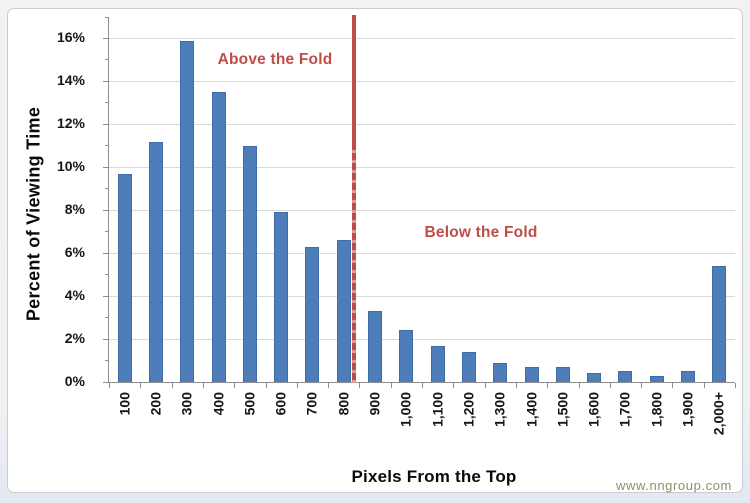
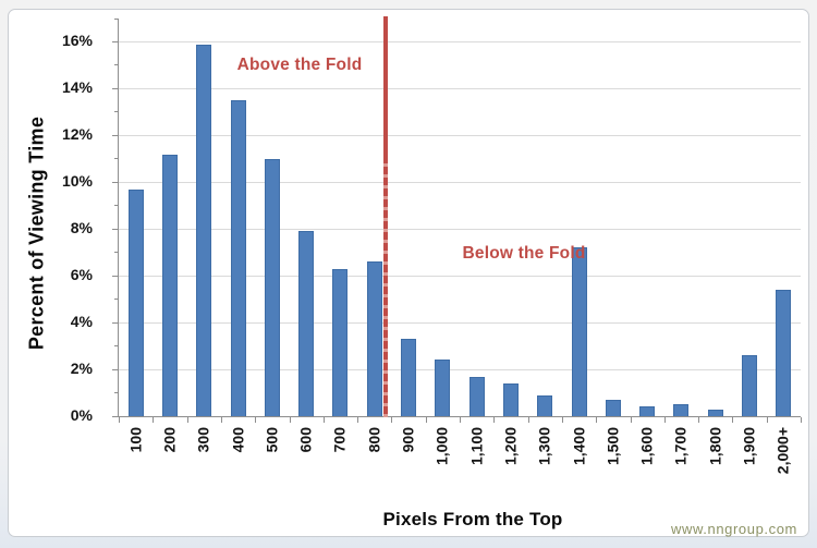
1,400: 0.7% -> 7.2%
1,900: 0.5% -> 2.6%
